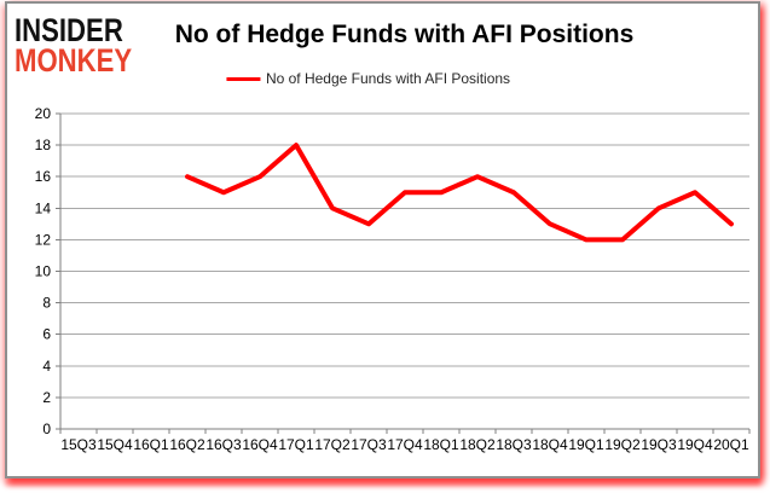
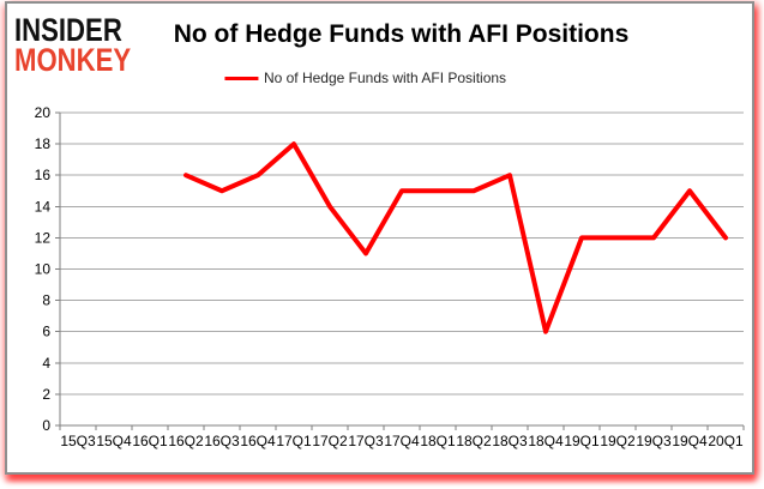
17Q3: 13 -> 11
18Q2: 16 -> 15
18Q3: 15 -> 16
18Q4: 13 -> 6
19Q3: 14 -> 12
20Q1: 13 -> 12
